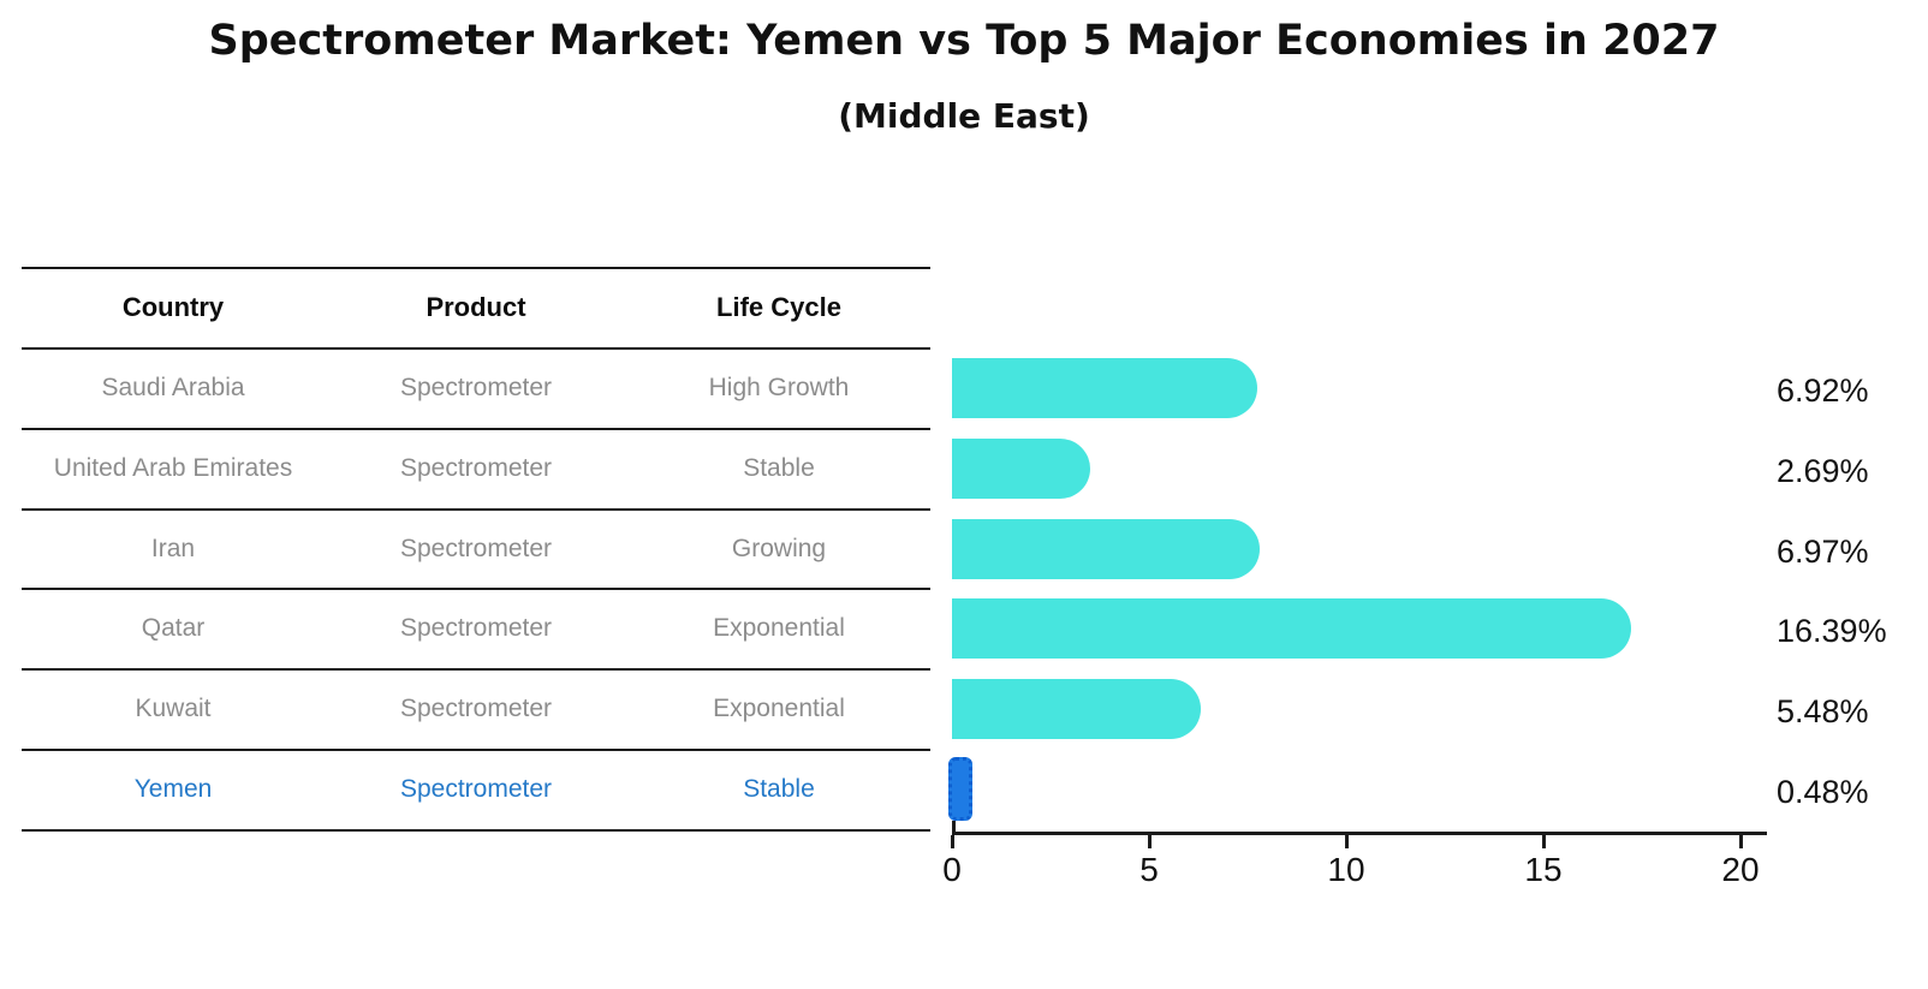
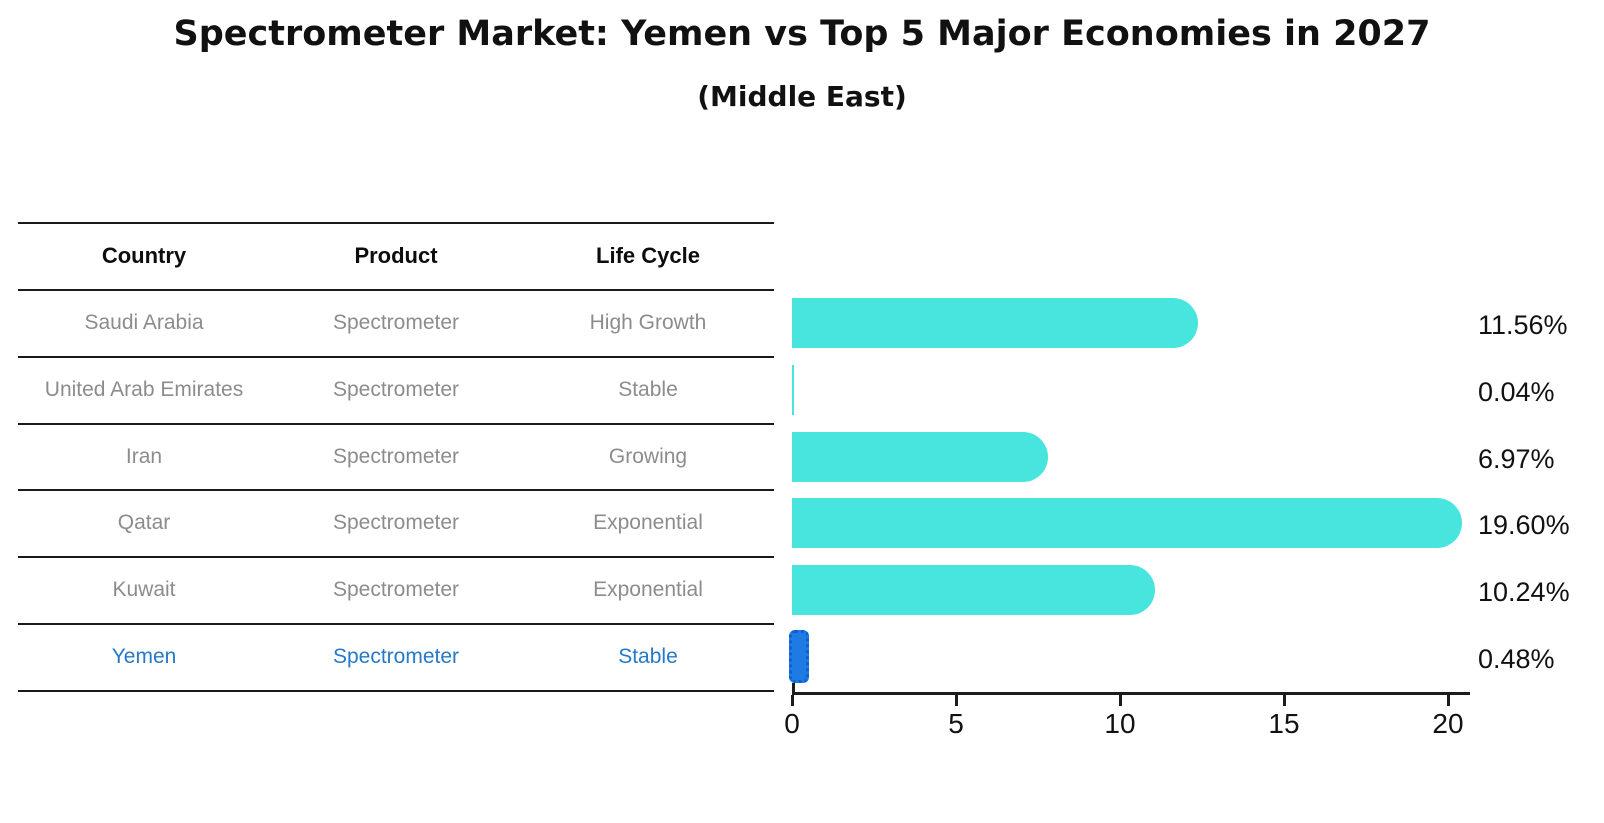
Saudi Arabia: 6.92% -> 11.56%
United Arab Emirates: 2.69% -> 0.04%
Qatar: 16.39% -> 19.60%
Kuwait: 5.48% -> 10.24%
